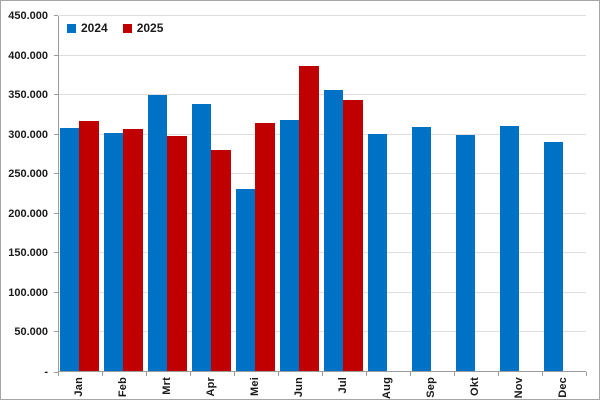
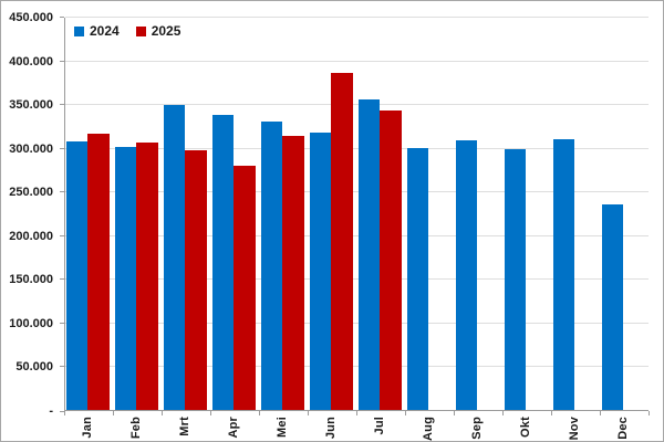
2024/Mei: 230000 -> 330000
2024/Dec: 290000 -> 240000
